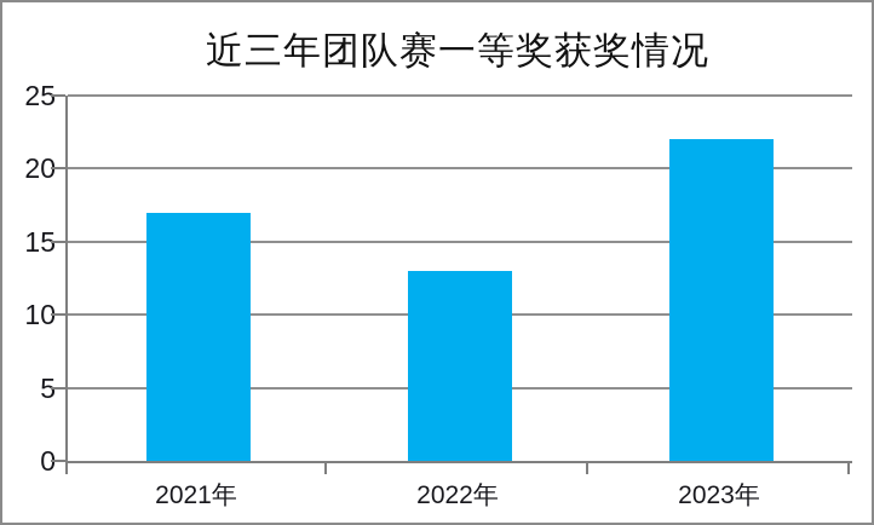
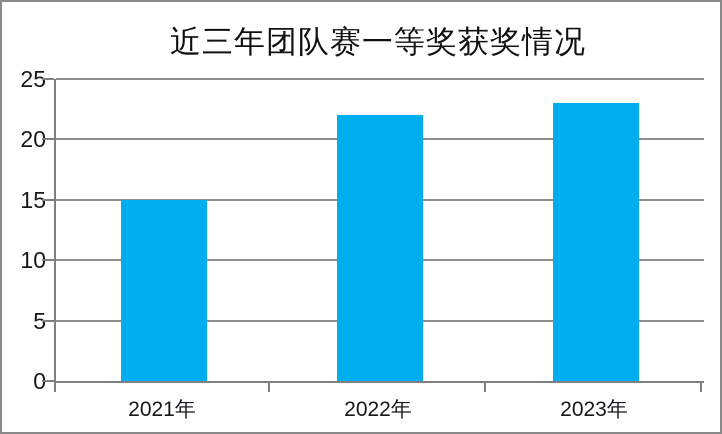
2021年: 17 -> 15
2022年: 13 -> 22
2023年: 22 -> 23
